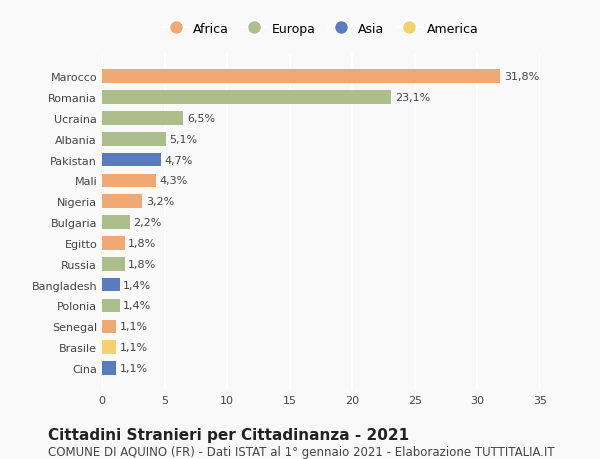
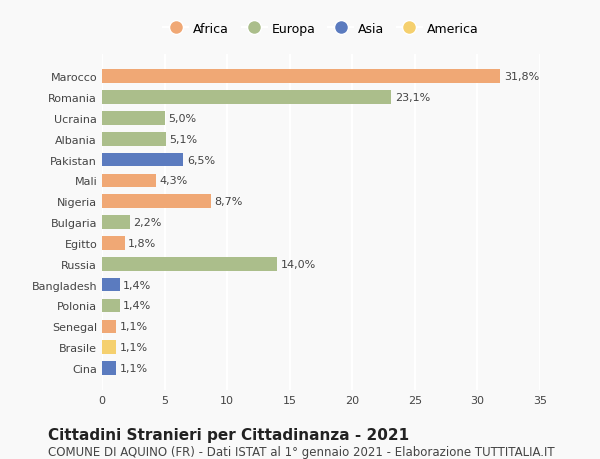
Ucraina: 6,5% -> 5,0%
Pakistan: 4,7% -> 6,5%
Nigeria: 3,2% -> 8,7%
Russia: 1,8% -> 14,0%
